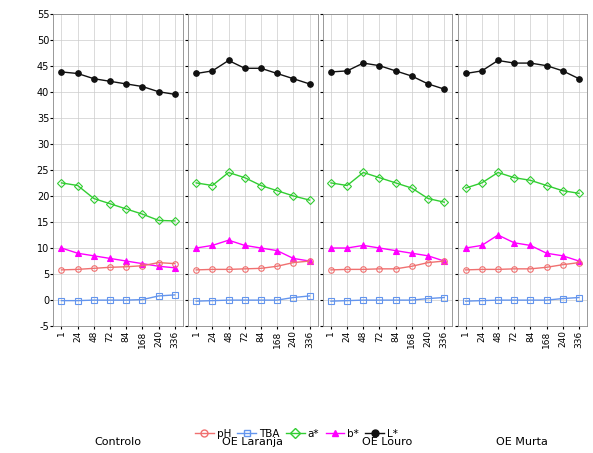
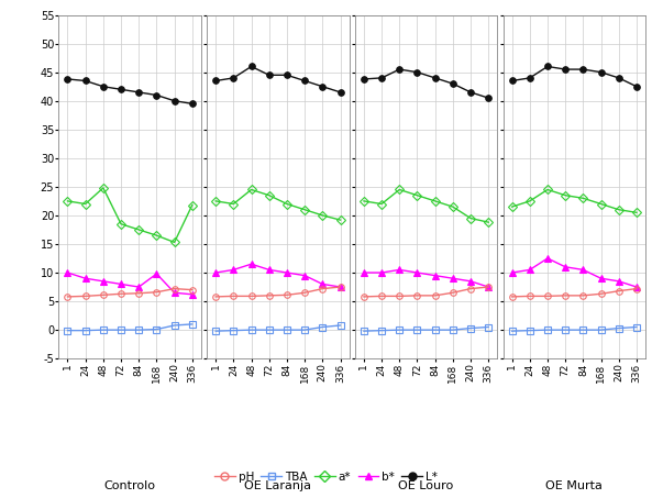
Controlo/a*/48: 19.5 -> 24.8
Controlo/b*/168: 7.0 -> 9.8
Controlo/a*/336: 15.2 -> 21.8
